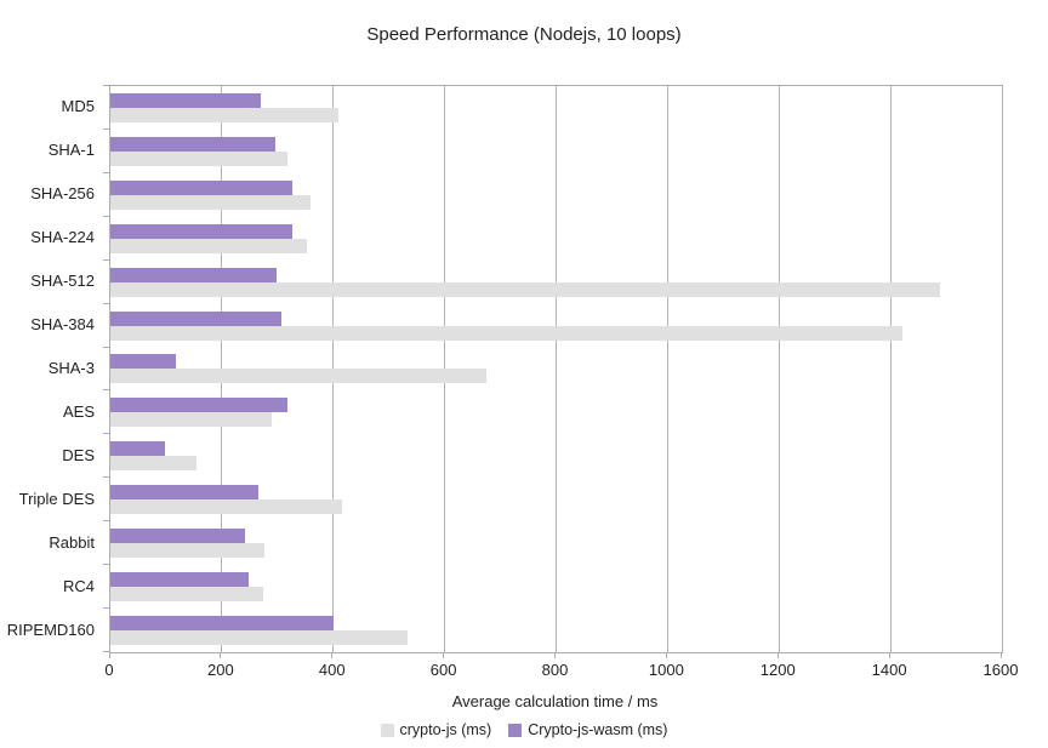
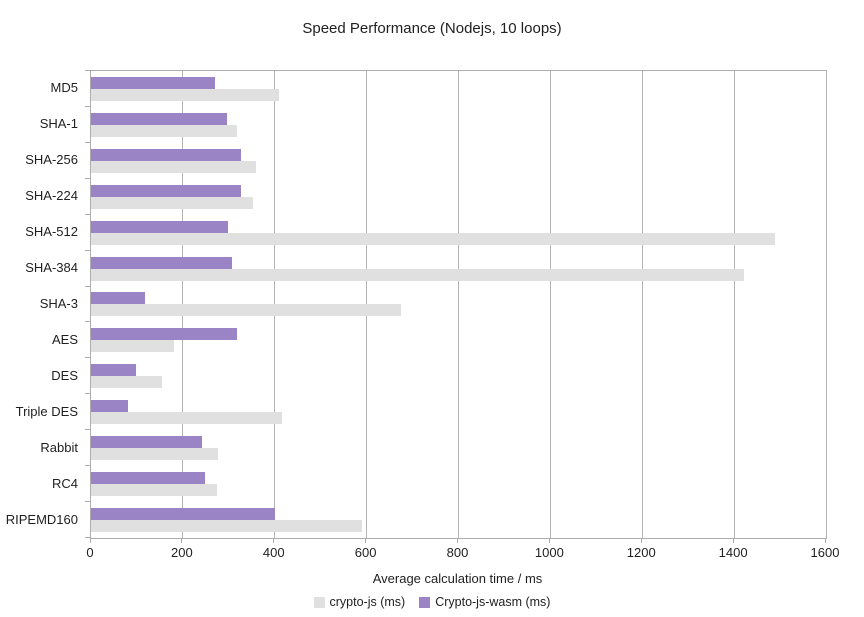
crypto-js (ms)/AES: 290 -> 180
Crypto-js-wasm (ms)/Triple DES: 260 -> 80
crypto-js (ms)/RIPEMD160: 530 -> 590
